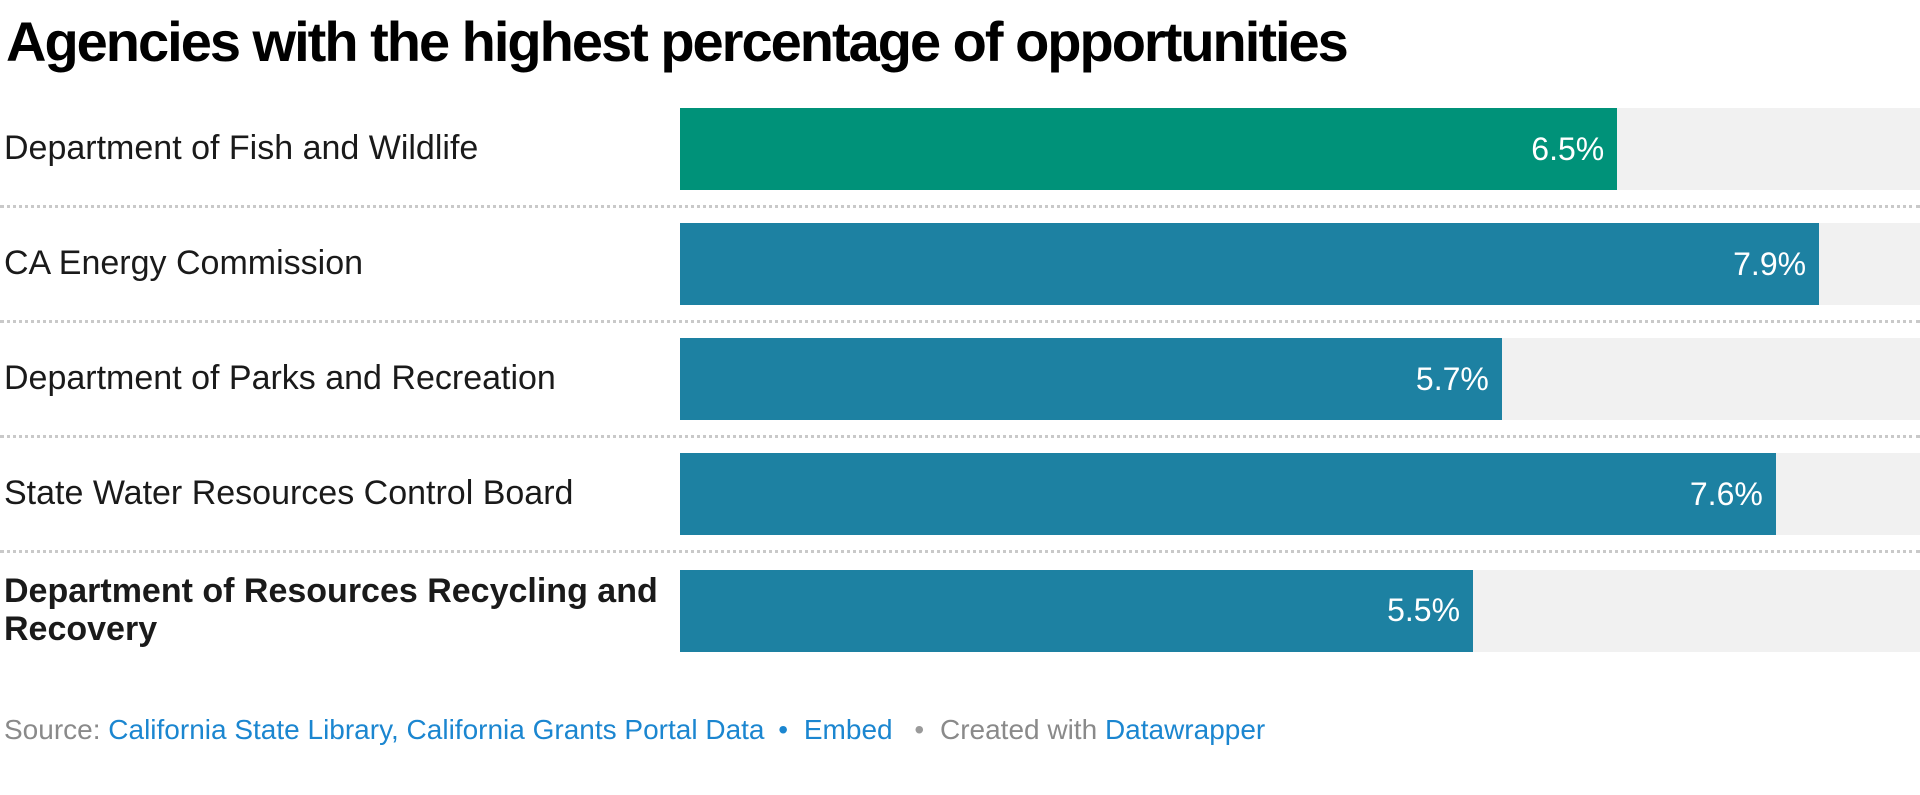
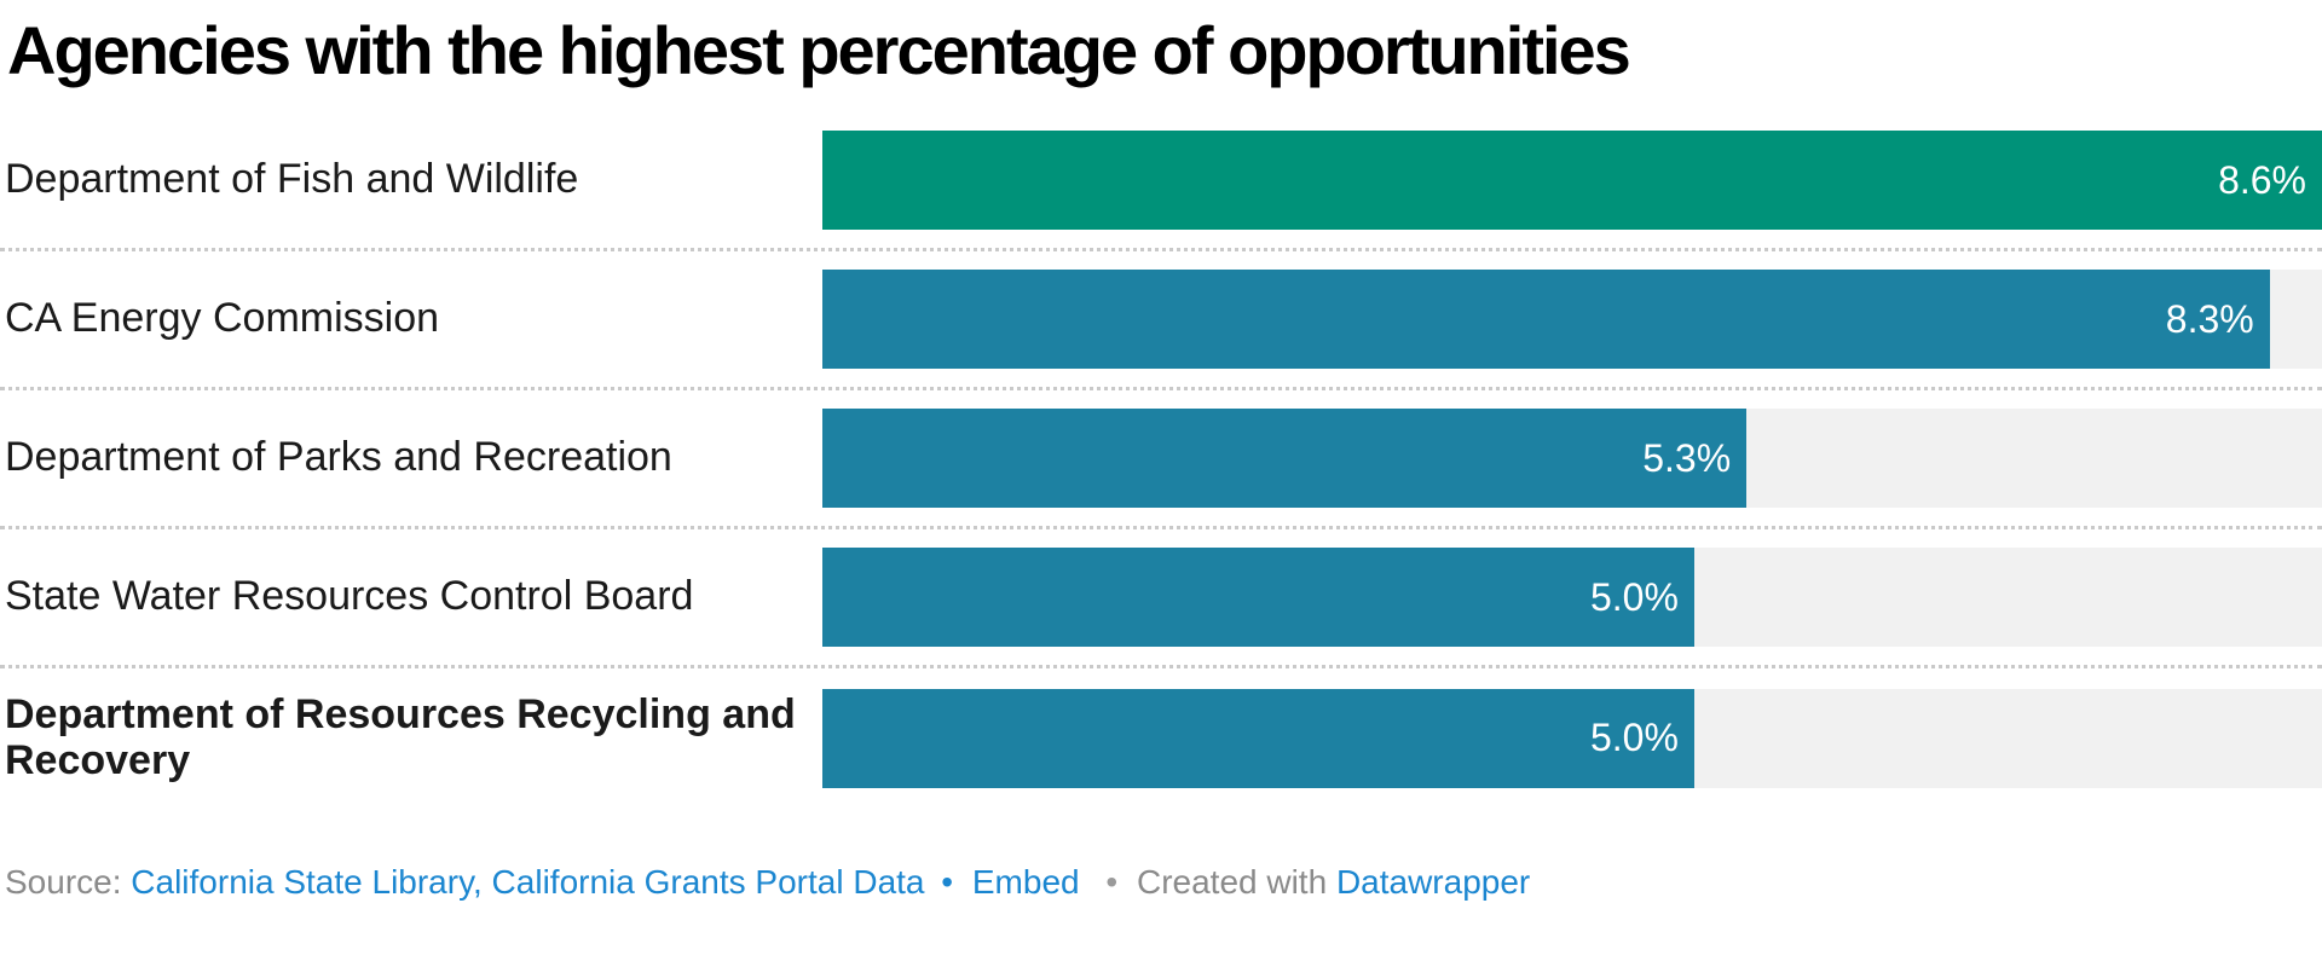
Department of Fish and Wildlife: 6.5% -> 8.6%
CA Energy Commission: 7.9% -> 8.3%
Department of Parks and Recreation: 5.7% -> 5.3%
State Water Resources Control Board: 7.6% -> 5.0%
Department of Resources Recycling and Recovery: 5.5% -> 5.0%
